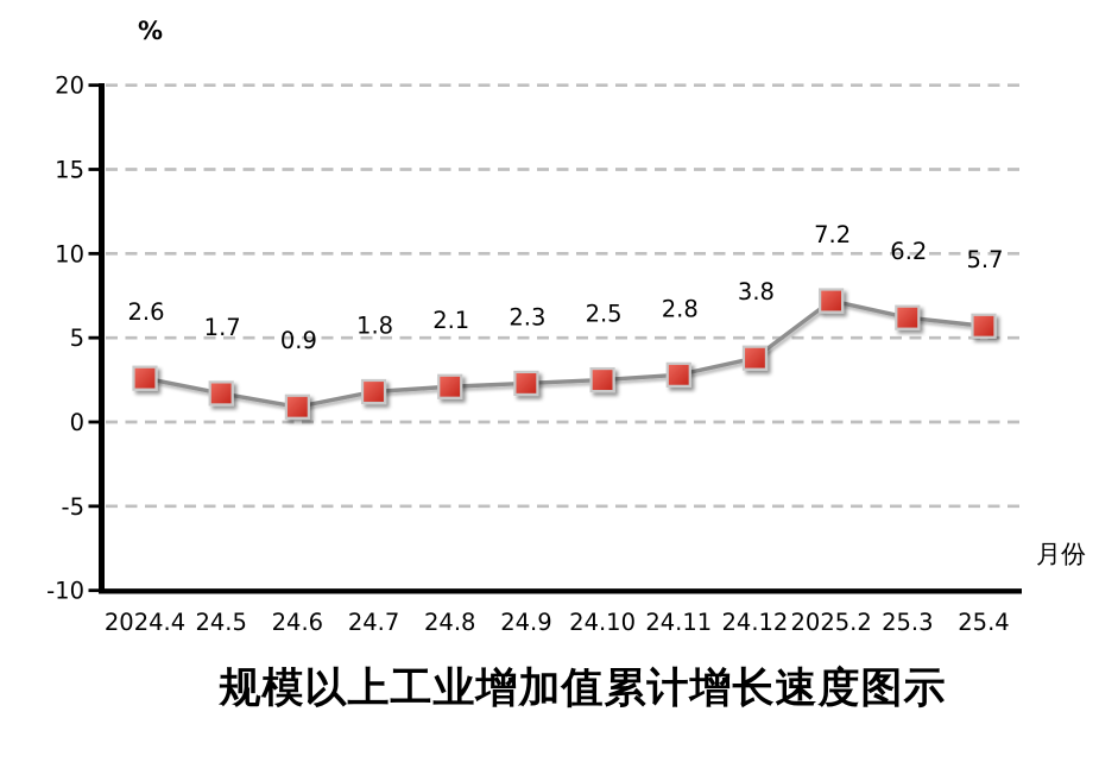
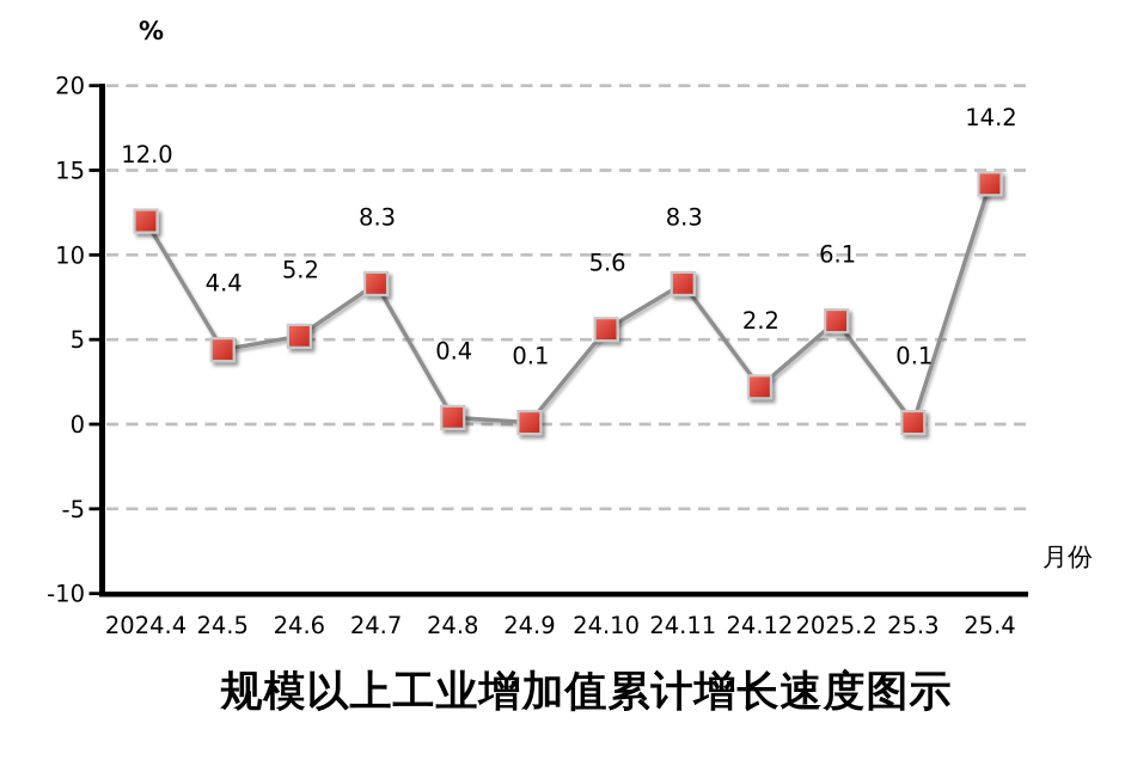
2024.4: 2.6 -> 12.0
24.5: 1.7 -> 4.4
24.6: 0.9 -> 5.2
24.7: 1.8 -> 8.3
24.8: 2.1 -> 0.4
24.9: 2.3 -> 0.1
24.10: 2.5 -> 5.6
24.11: 2.8 -> 8.3
24.12: 3.8 -> 2.2
2025.2: 7.2 -> 6.1
25.3: 6.2 -> 0.1
25.4: 5.7 -> 14.2
